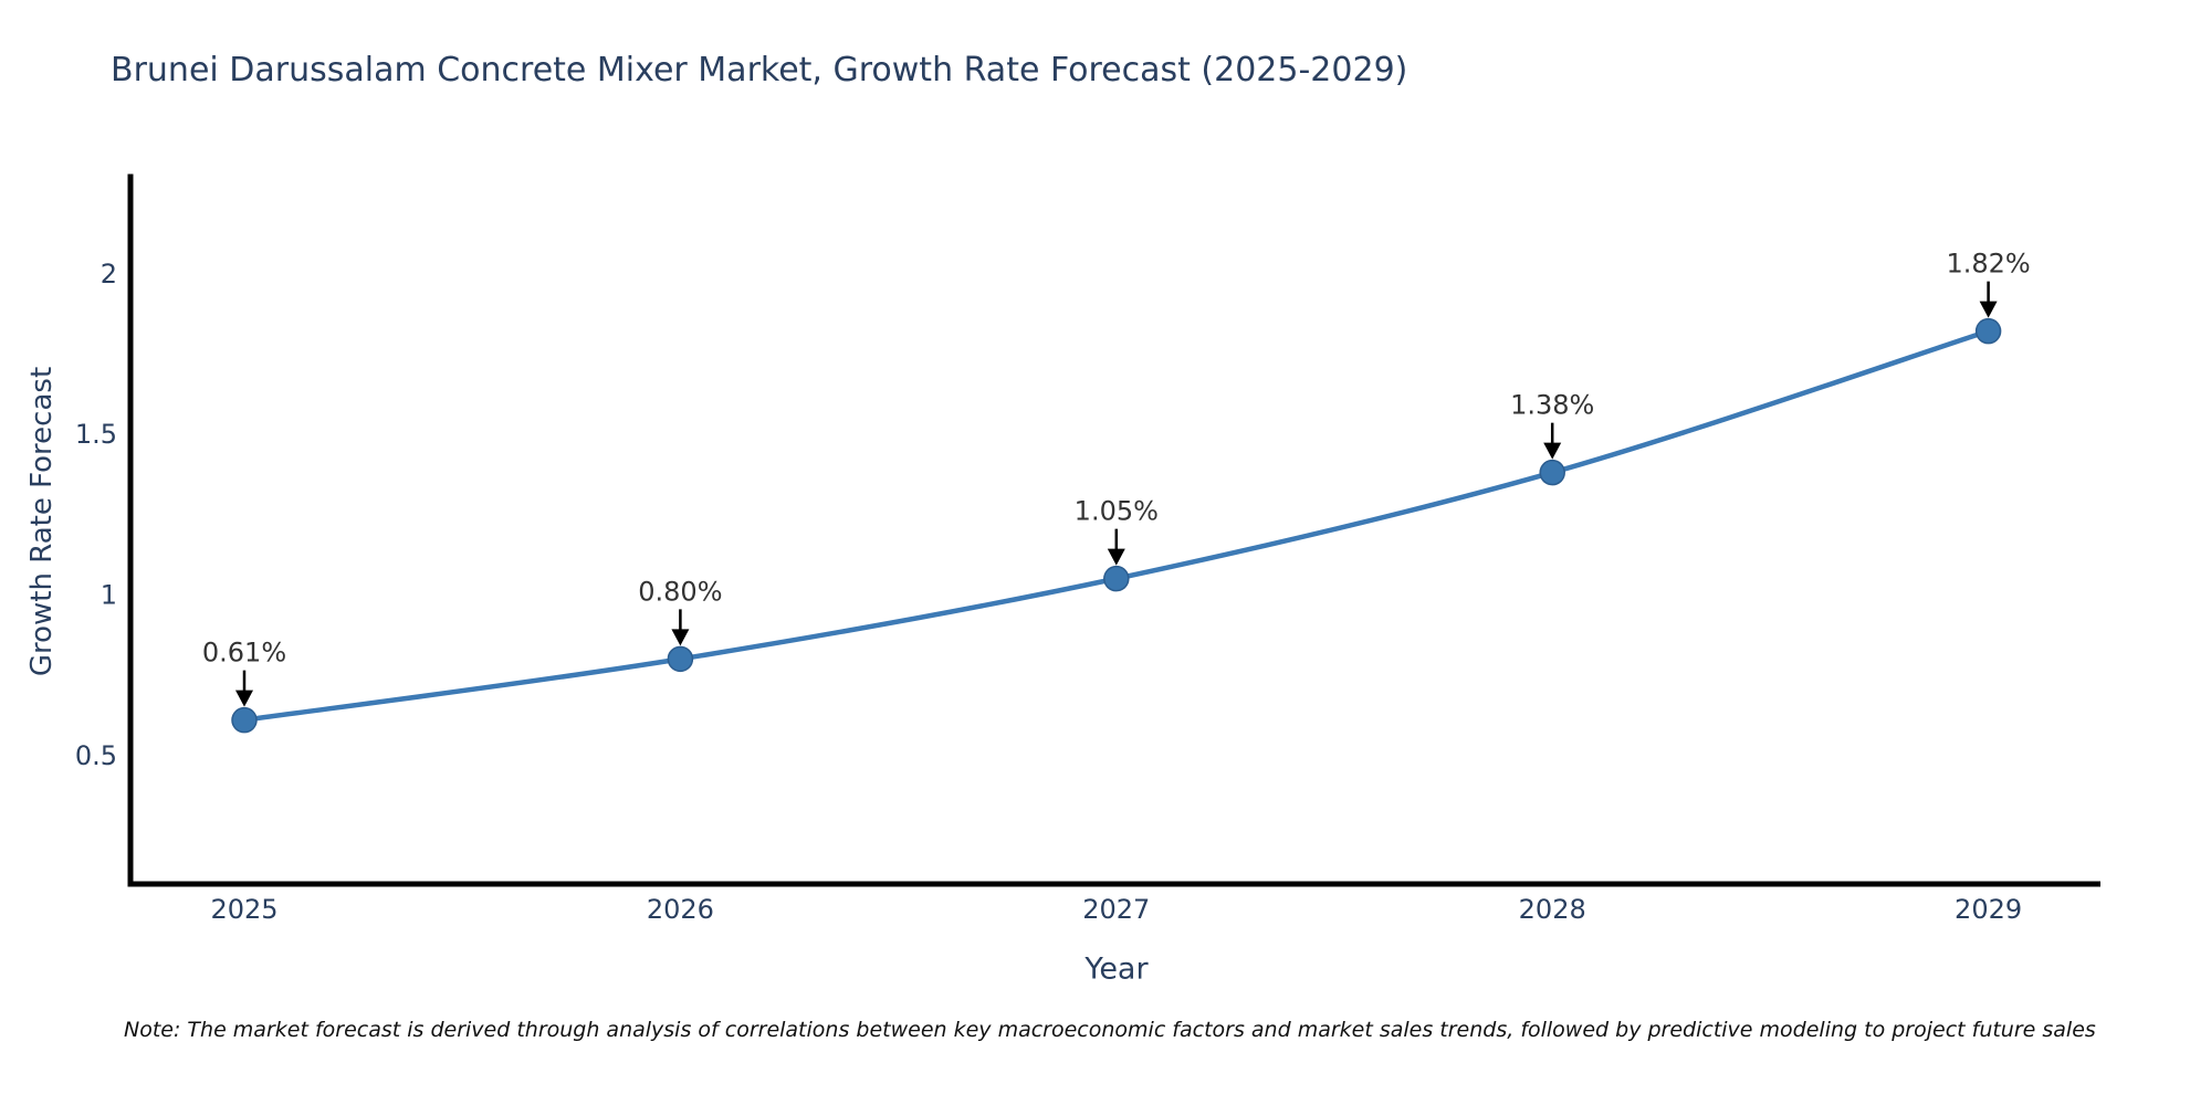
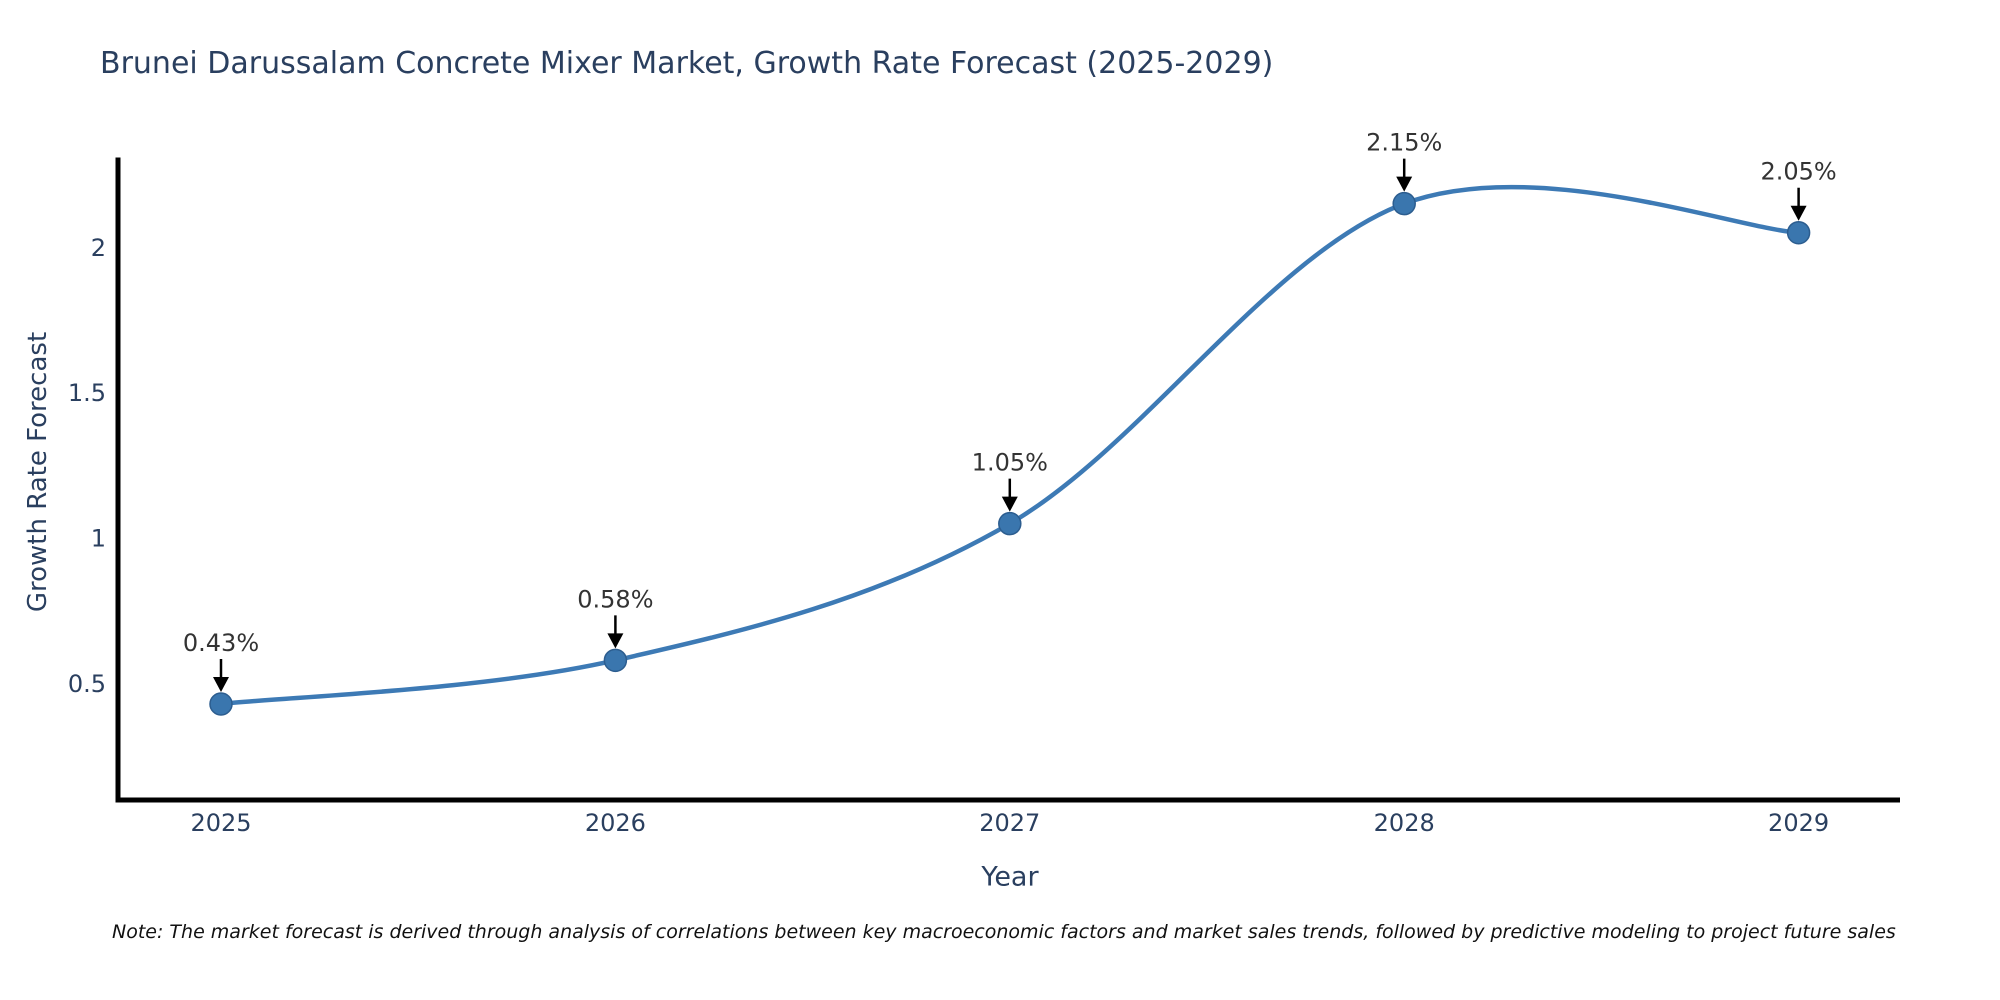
2025: 0.61% -> 0.43%
2026: 0.80% -> 0.58%
2028: 1.38% -> 2.15%
2029: 1.82% -> 2.05%
